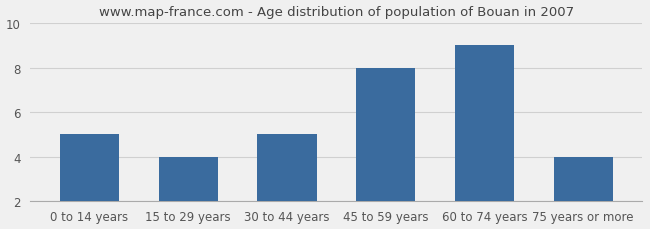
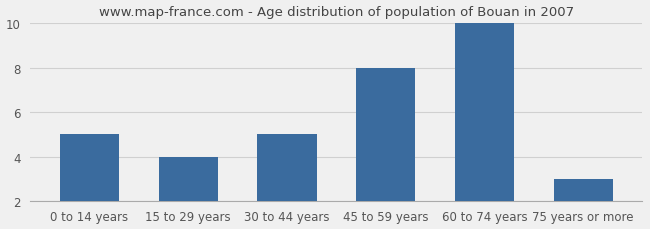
60 to 74 years: 9 -> 10
75 years or more: 4 -> 3
